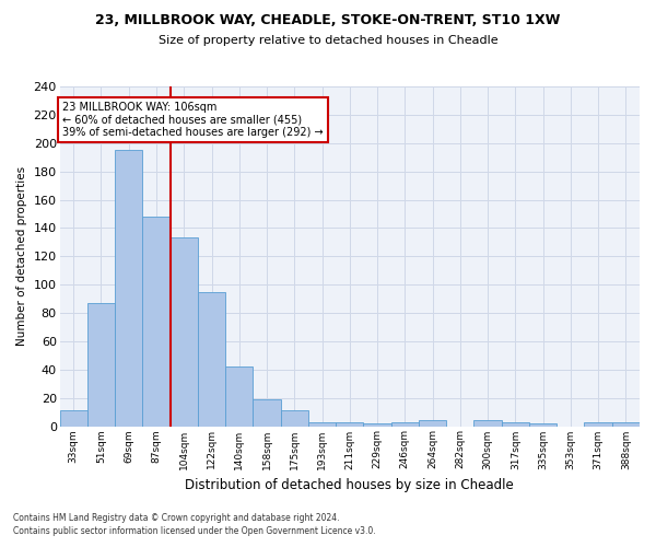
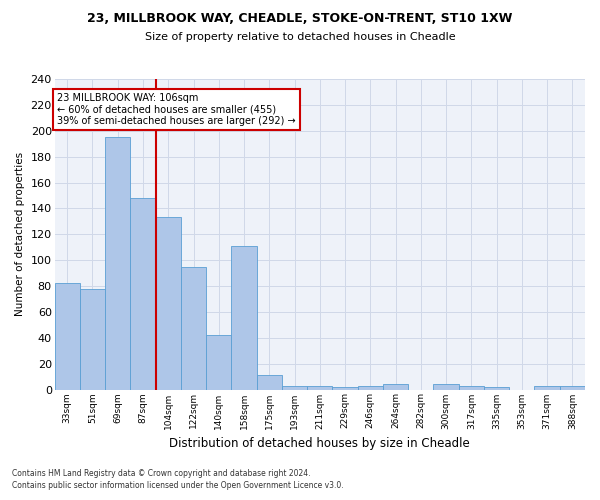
33sqm: 11 -> 82
51sqm: 87 -> 78
158sqm: 19 -> 111
